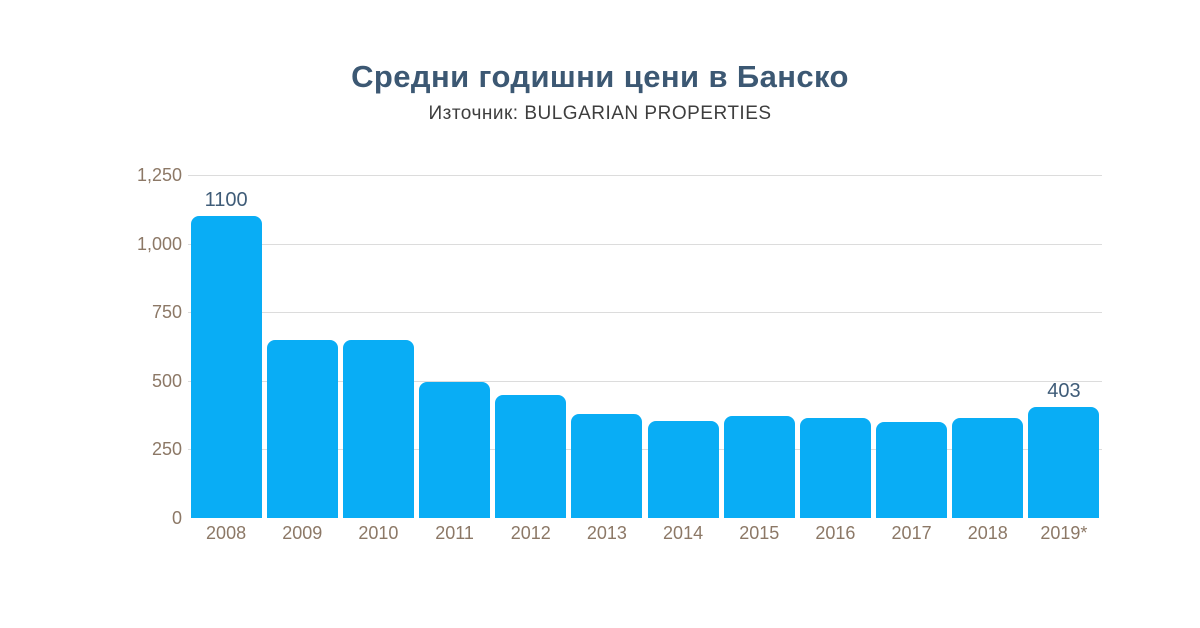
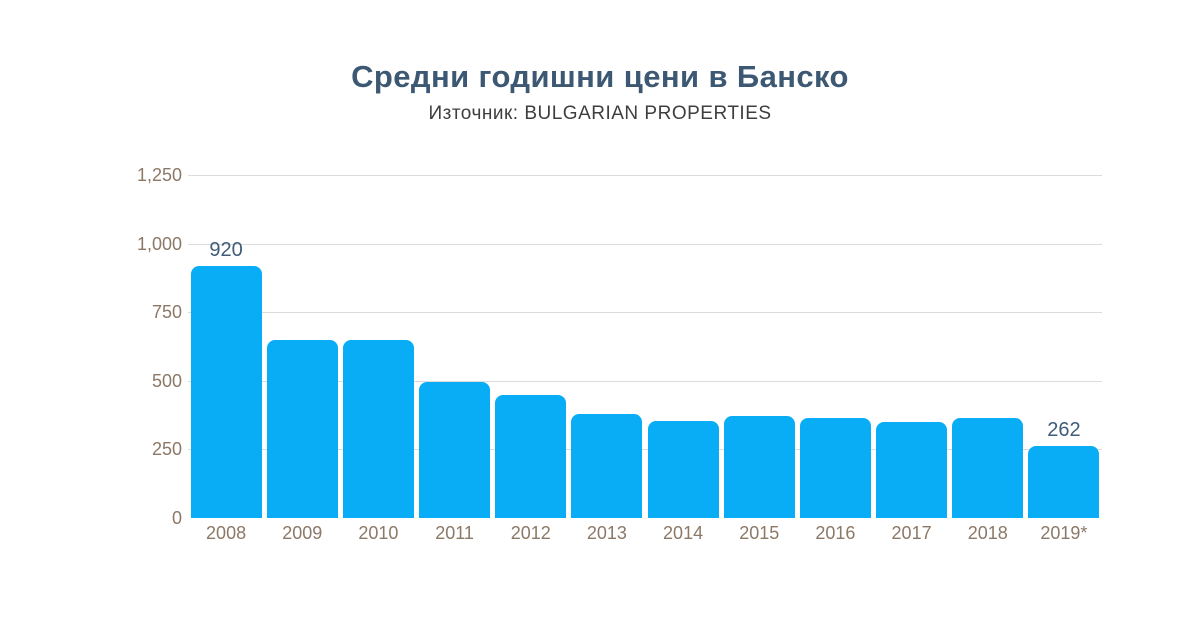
2008: 1100 -> 920
2019*: 403 -> 262
